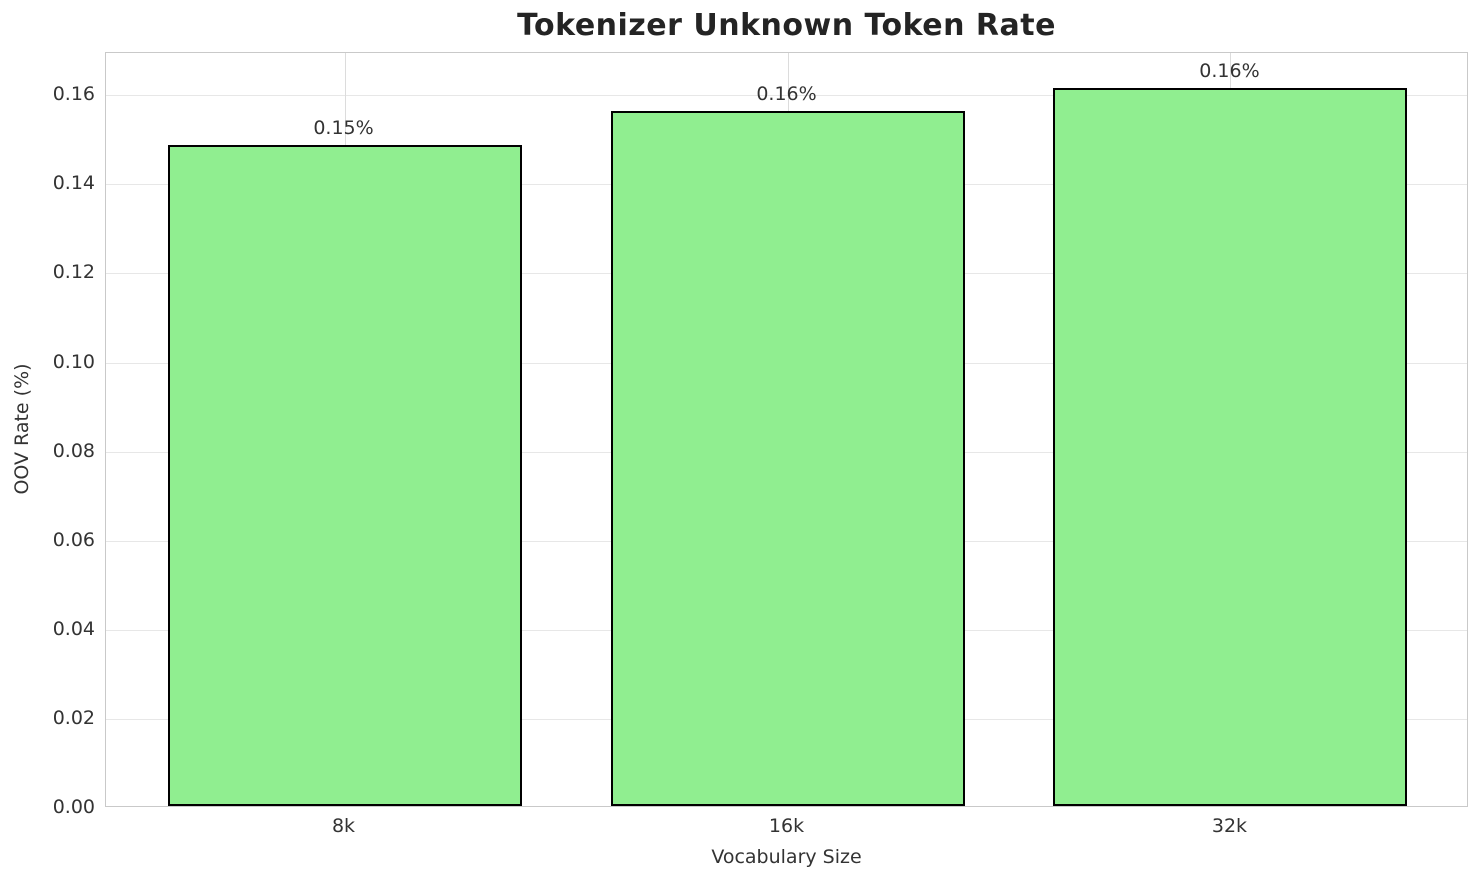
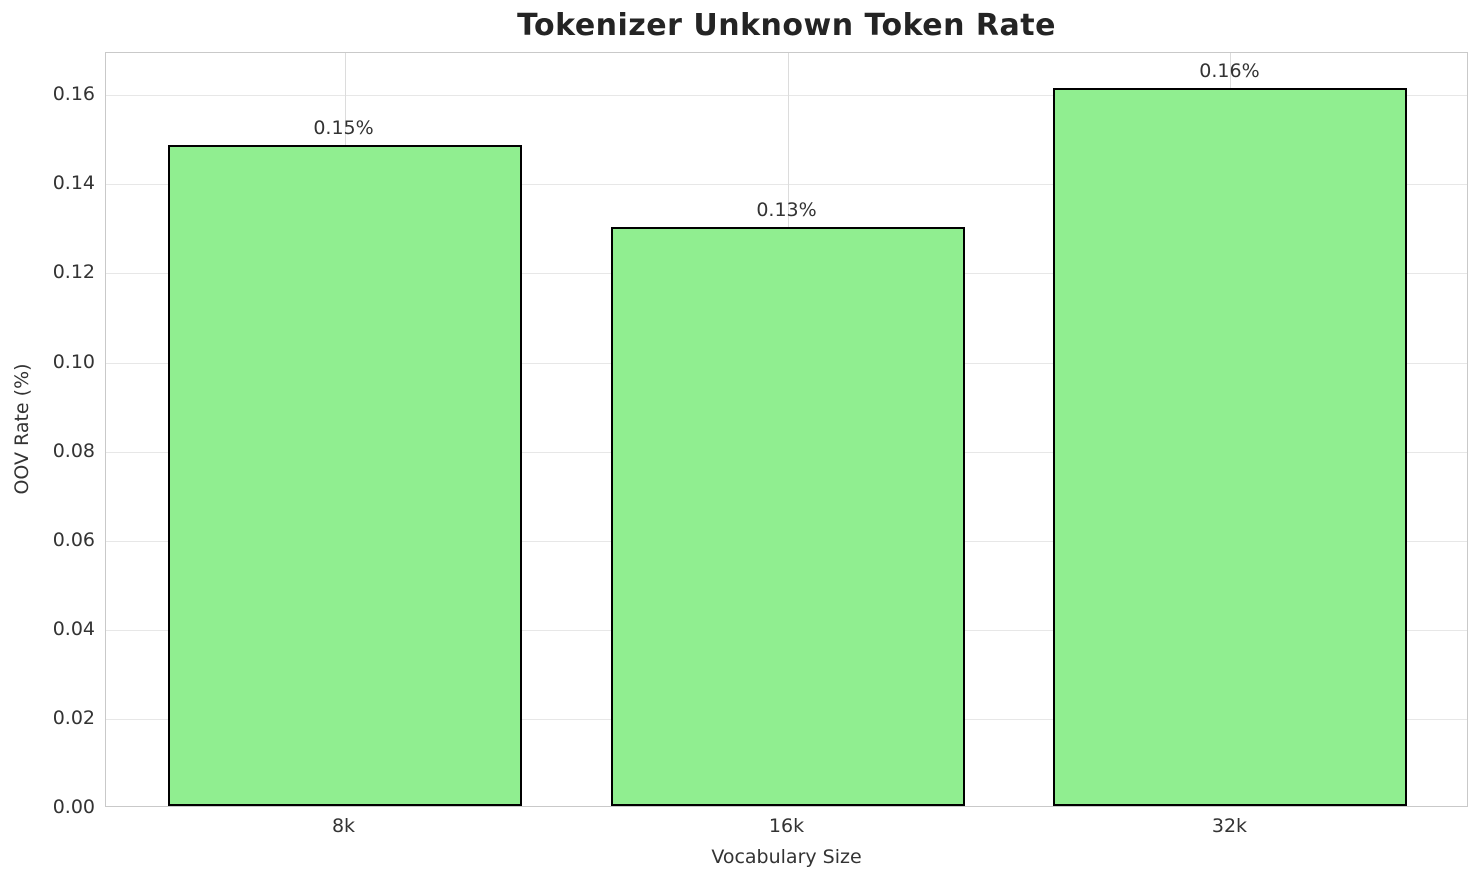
16k: 0.16% -> 0.13%
